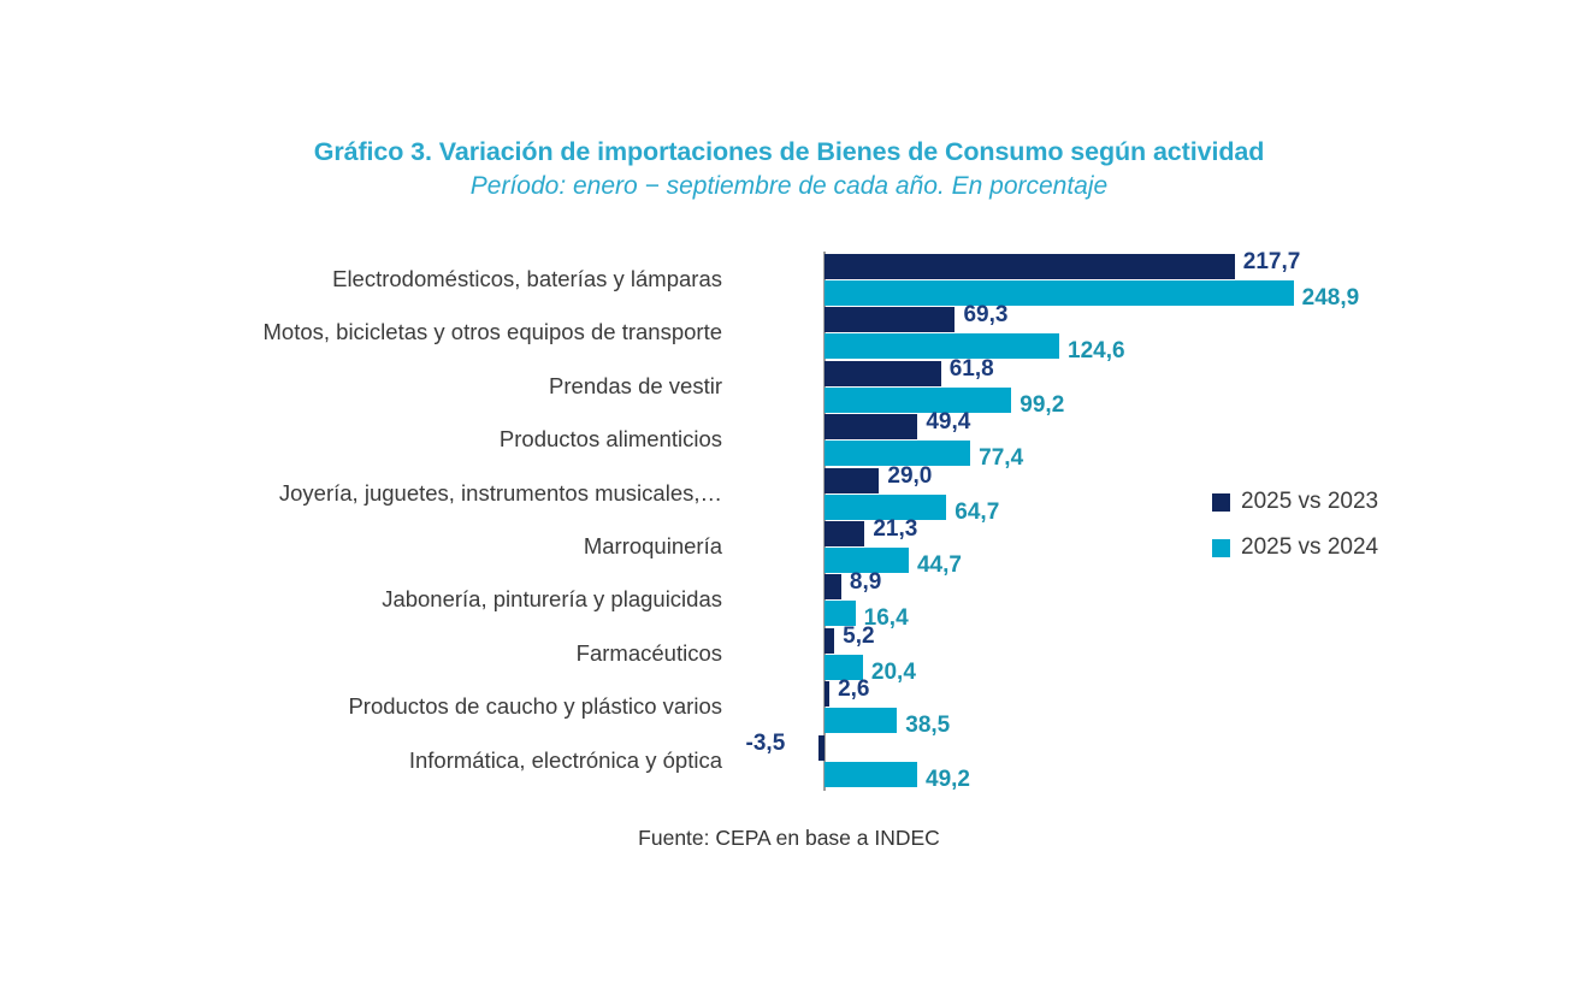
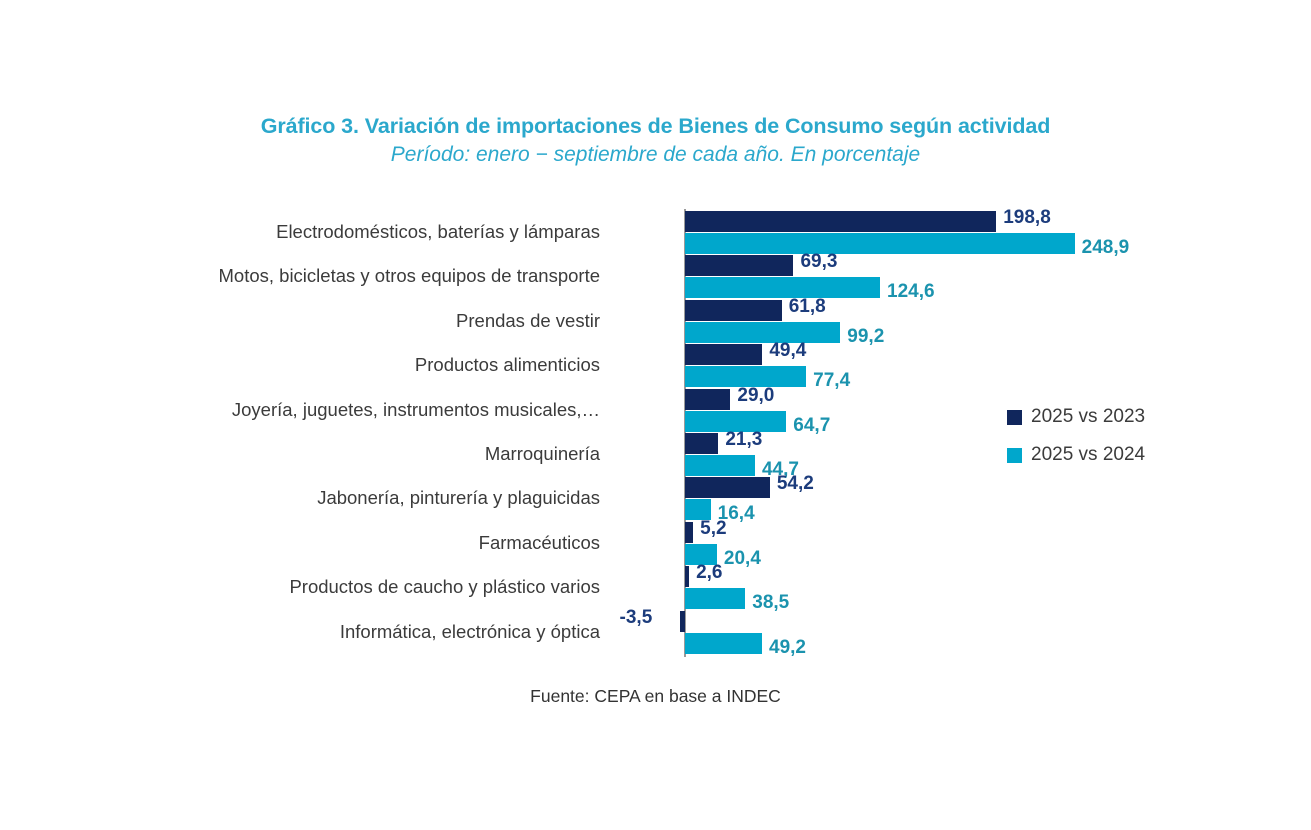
2025 vs 2023/Electrodomésticos, baterías y lámparas: 217,7 -> 198,8
2025 vs 2023/Jabonería, pinturería y plaguicidas: 8,9 -> 54,2
